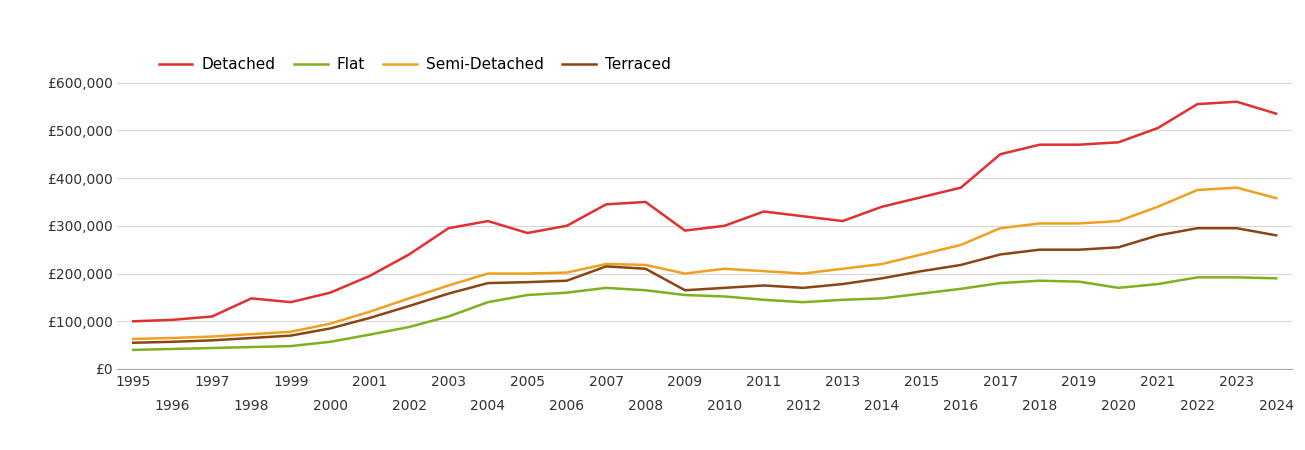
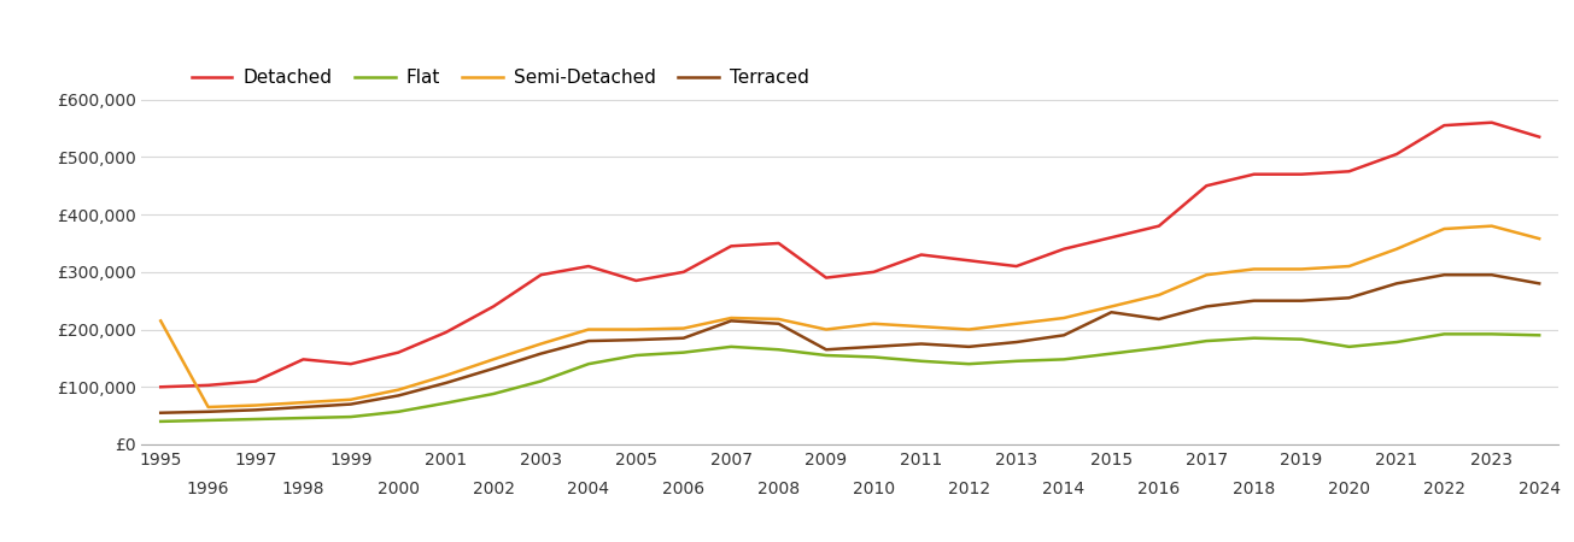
Semi-Detached/1995: £63,000 -> £215,000
Terraced/2015: £205,000 -> £230,000
